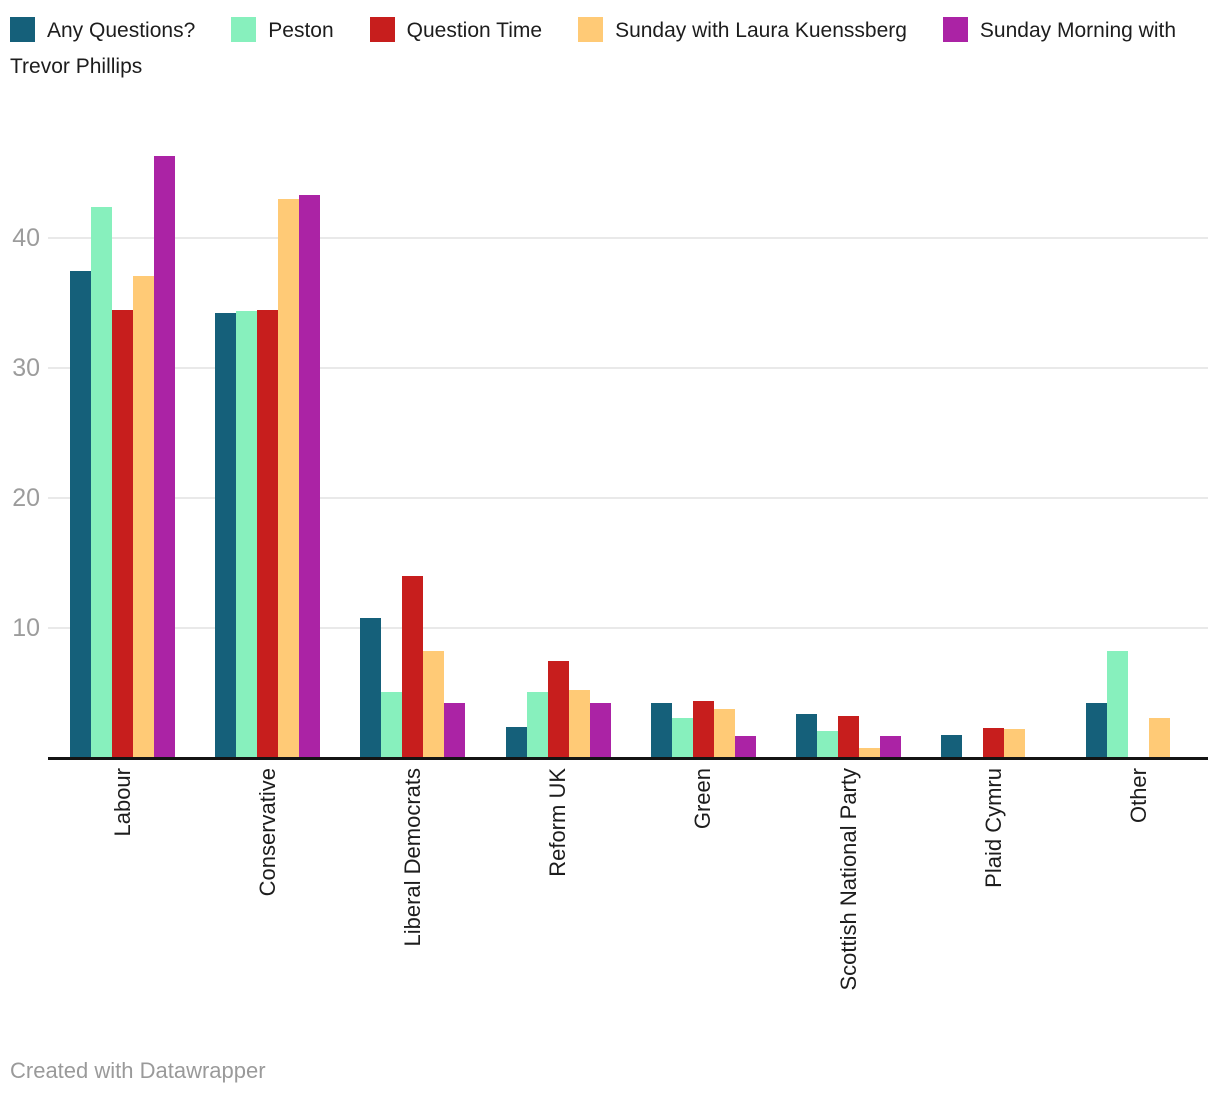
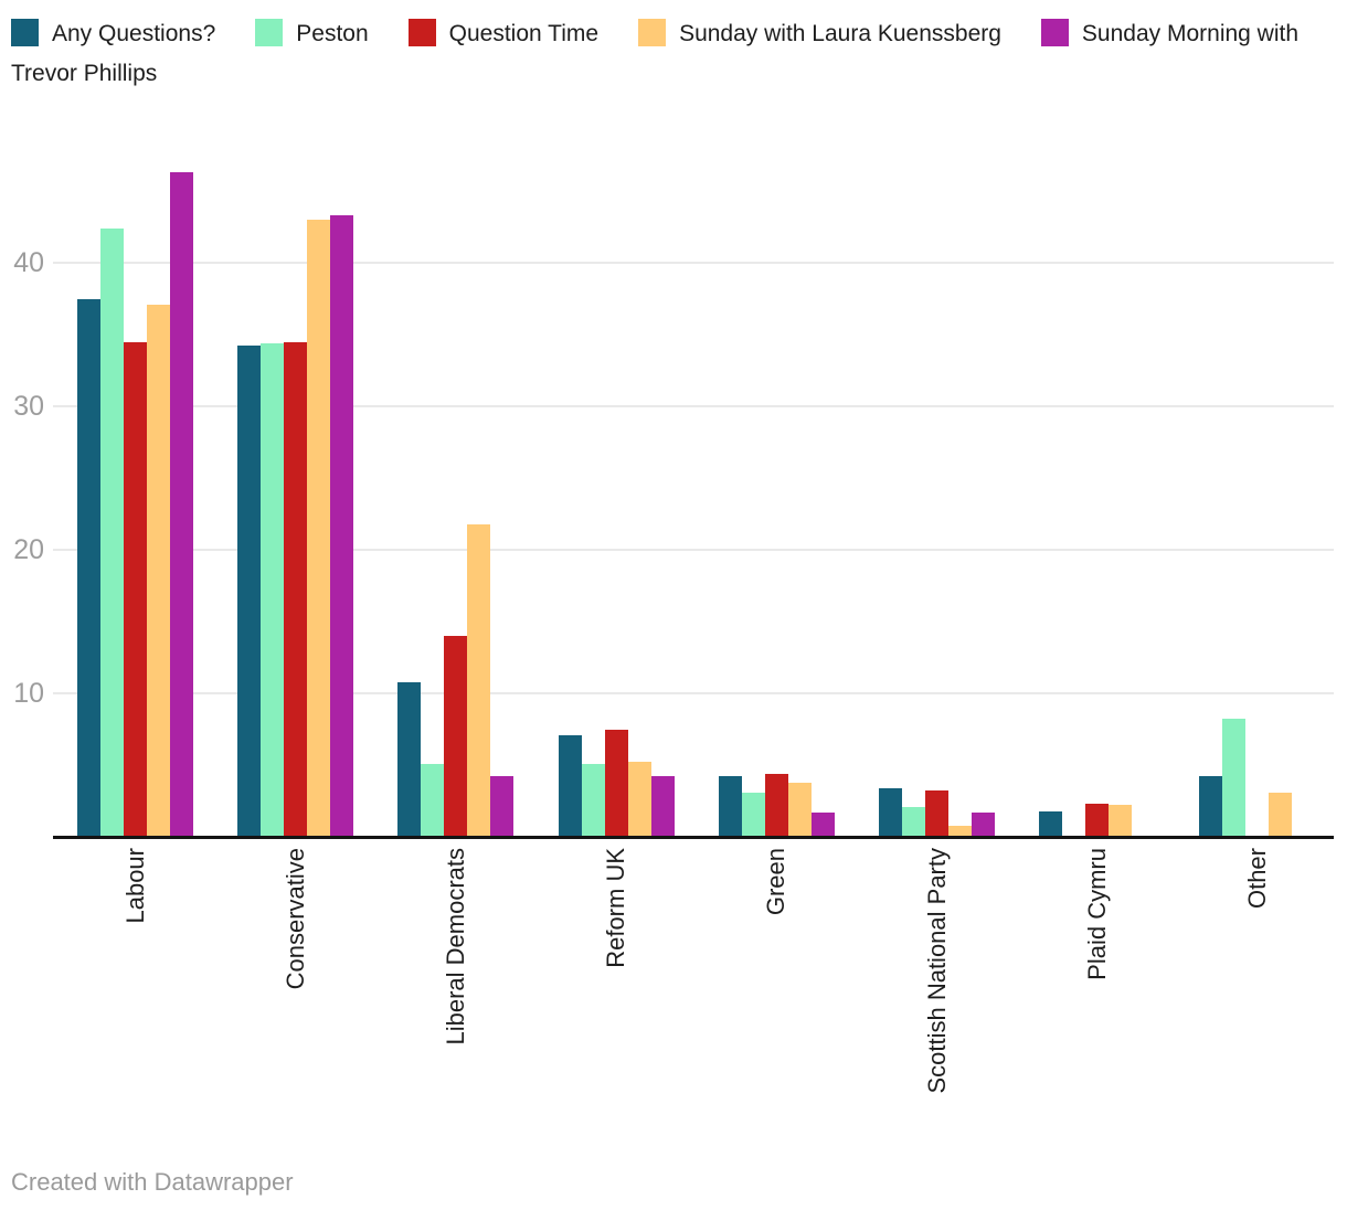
Sunday with Laura Kuenssberg/Liberal Democrats: 8.2 -> 21.8
Any Questions?/Reform UK: 2.4 -> 7.1
